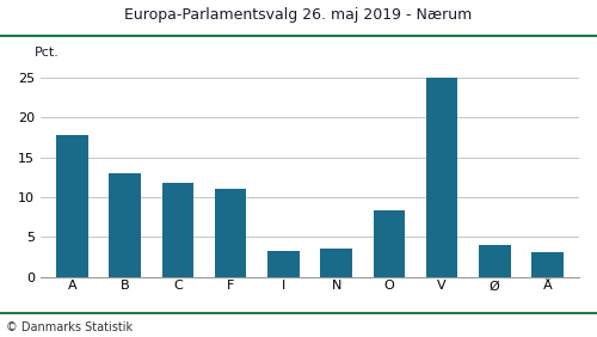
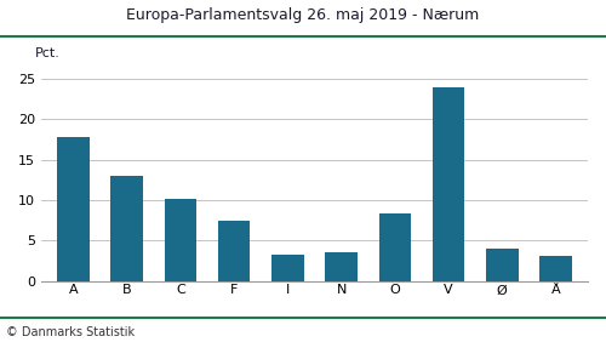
C: 11.8 -> 10.2
F: 11.0 -> 7.4
V: 25.0 -> 24.0
